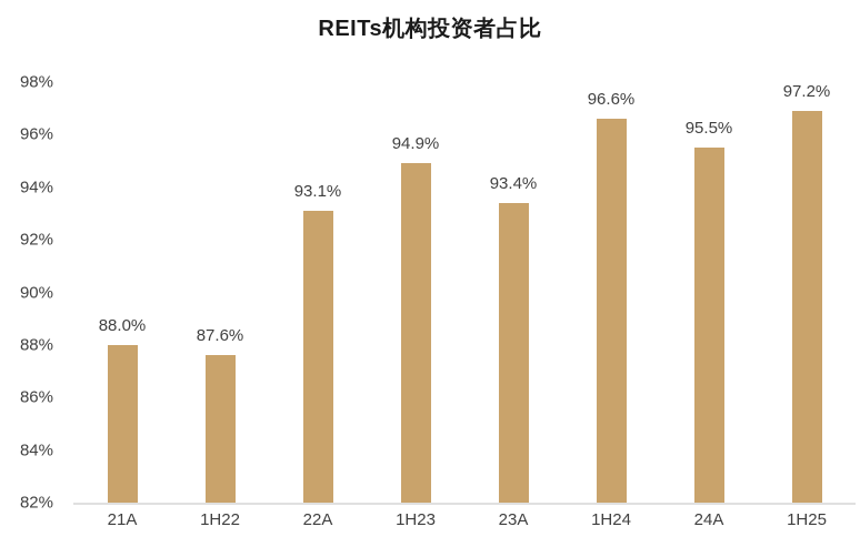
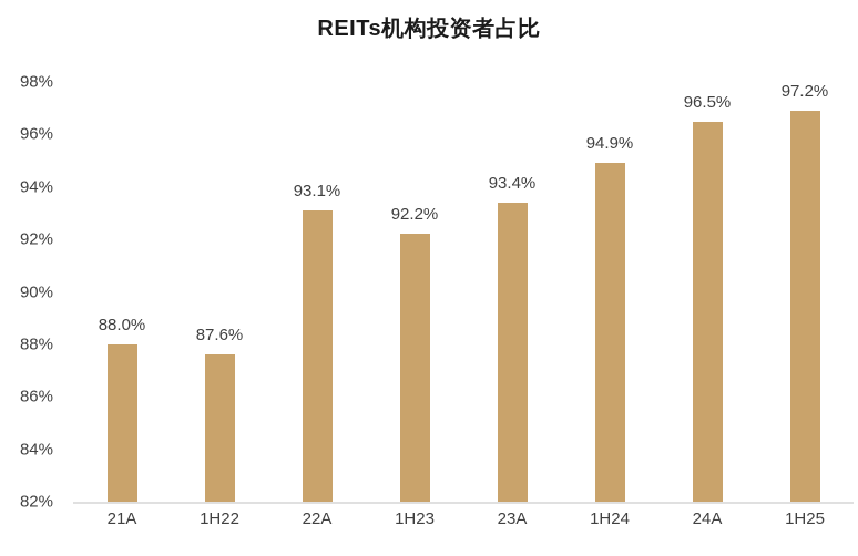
1H23: 94.9% -> 92.2%
1H24: 96.6% -> 94.9%
24A: 95.5% -> 96.5%
